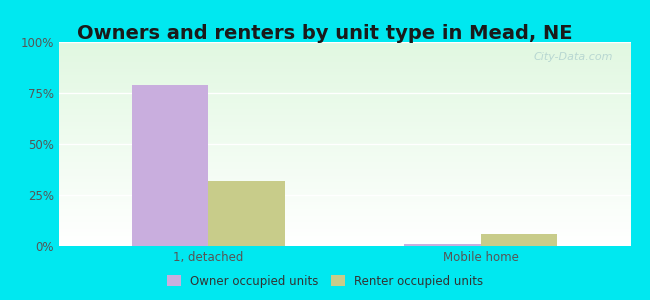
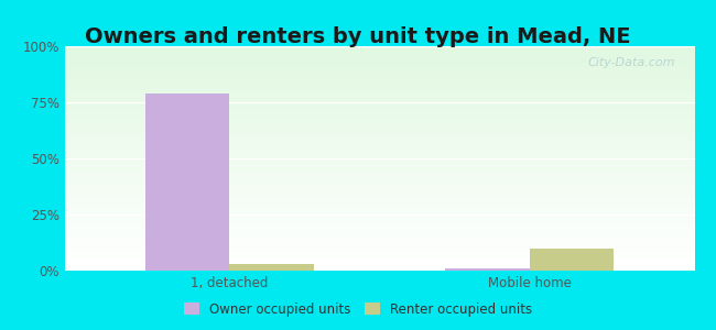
Renter occupied units/1, detached: 32% -> 3%
Renter occupied units/Mobile home: 6% -> 10%
